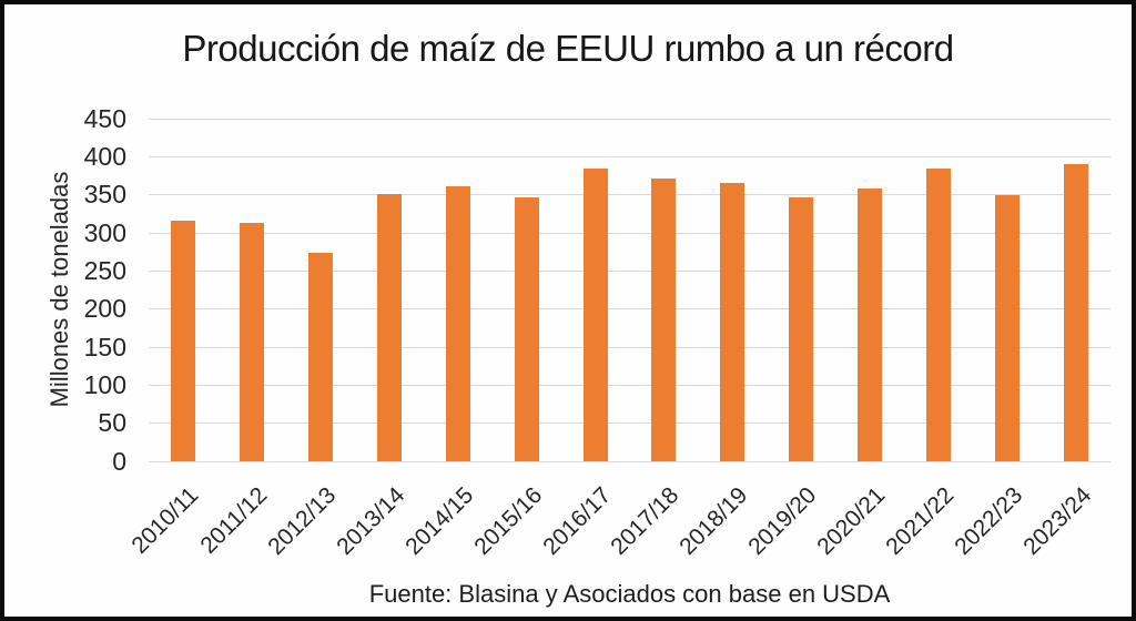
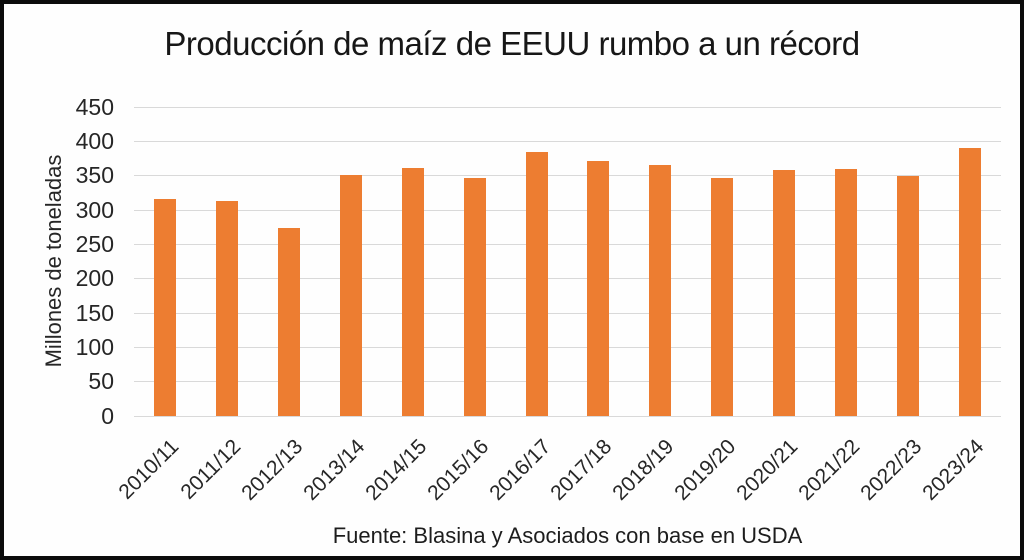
2021/22: 380 -> 360
